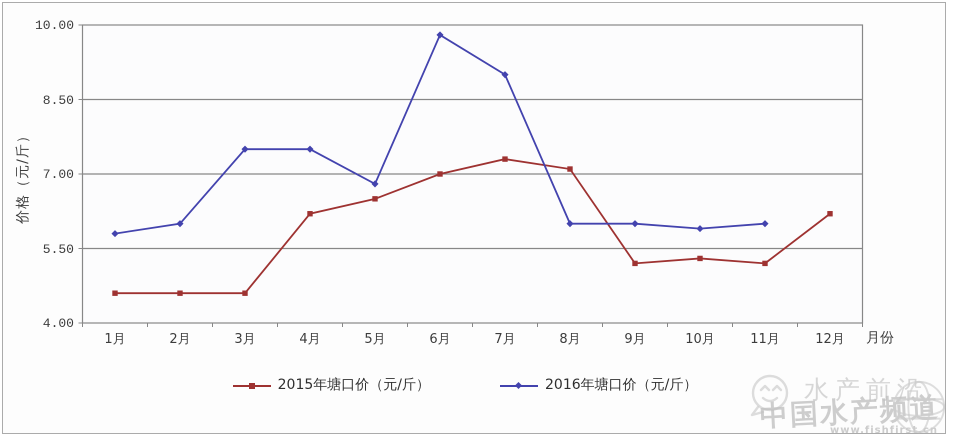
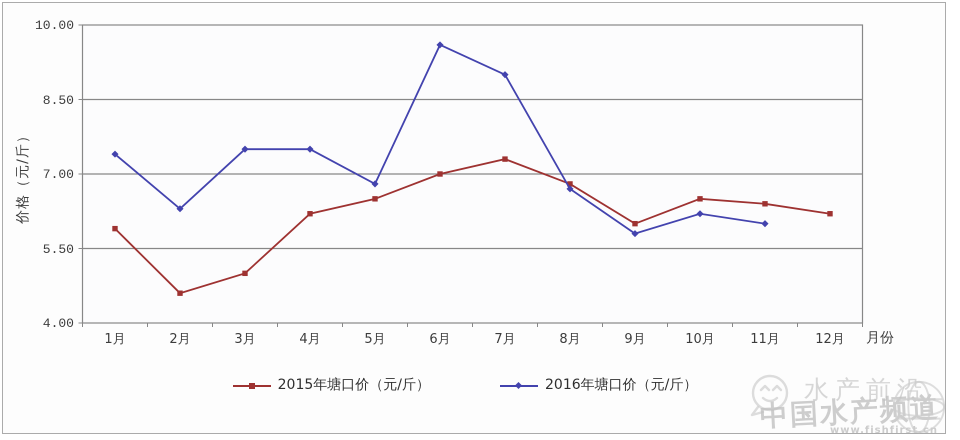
2015年塘口价（元/斤）/1月: 4.6 -> 5.9
2016年塘口价（元/斤）/1月: 5.8 -> 7.4
2016年塘口价（元/斤）/2月: 6.0 -> 6.3
2015年塘口价（元/斤）/3月: 4.6 -> 5.0
2016年塘口价（元/斤）/6月: 9.8 -> 9.6
2015年塘口价（元/斤）/8月: 7.1 -> 6.8
2016年塘口价（元/斤）/8月: 6.0 -> 6.7
2015年塘口价（元/斤）/9月: 5.2 -> 6.0
2016年塘口价（元/斤）/9月: 6.0 -> 5.8
2015年塘口价（元/斤）/10月: 5.3 -> 6.5
2016年塘口价（元/斤）/10月: 5.9 -> 6.2
2015年塘口价（元/斤）/11月: 5.2 -> 6.4
